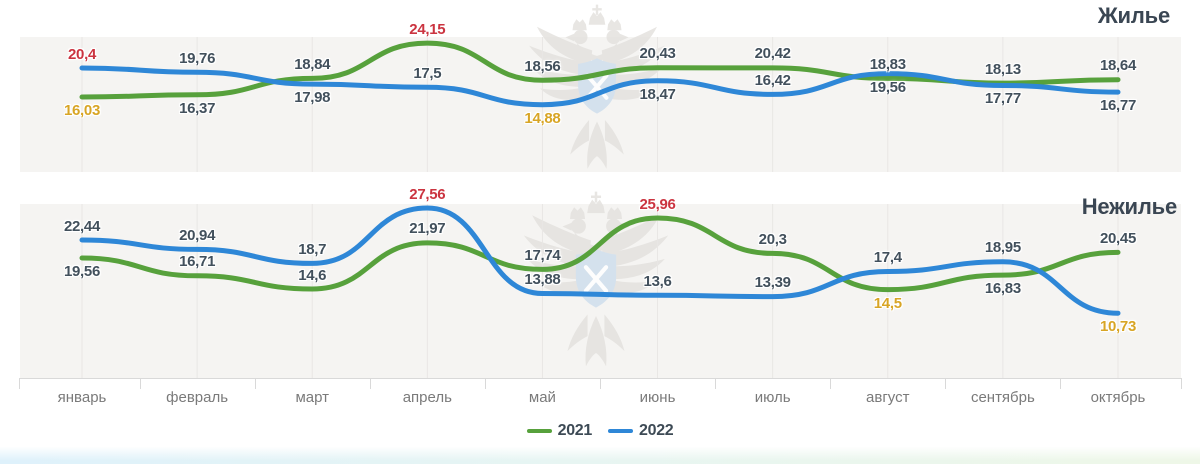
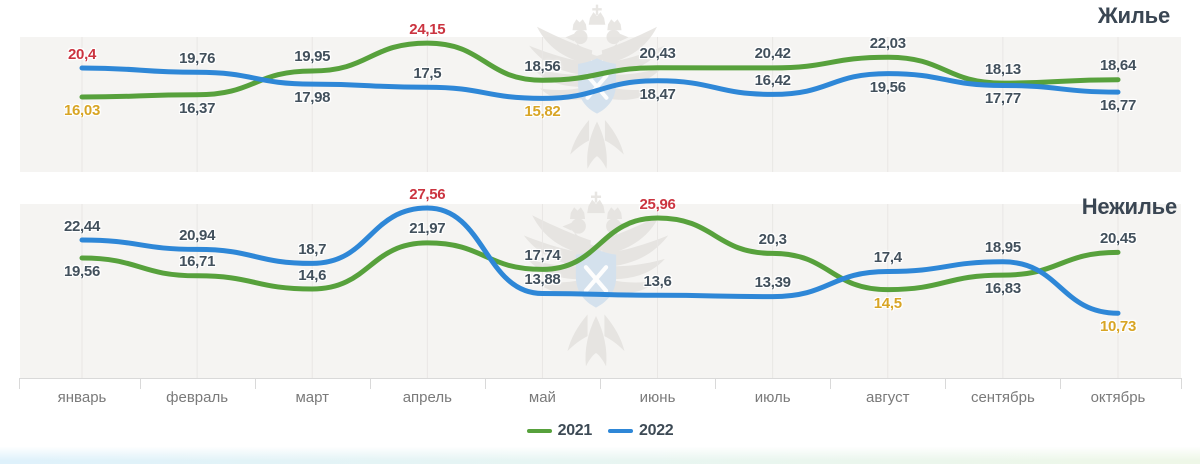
Жилье/2021/март: 18,84 -> 19,95
Жилье/2022/май: 14,88 -> 15,82
Жилье/2021/август: 18,83 -> 22,03
